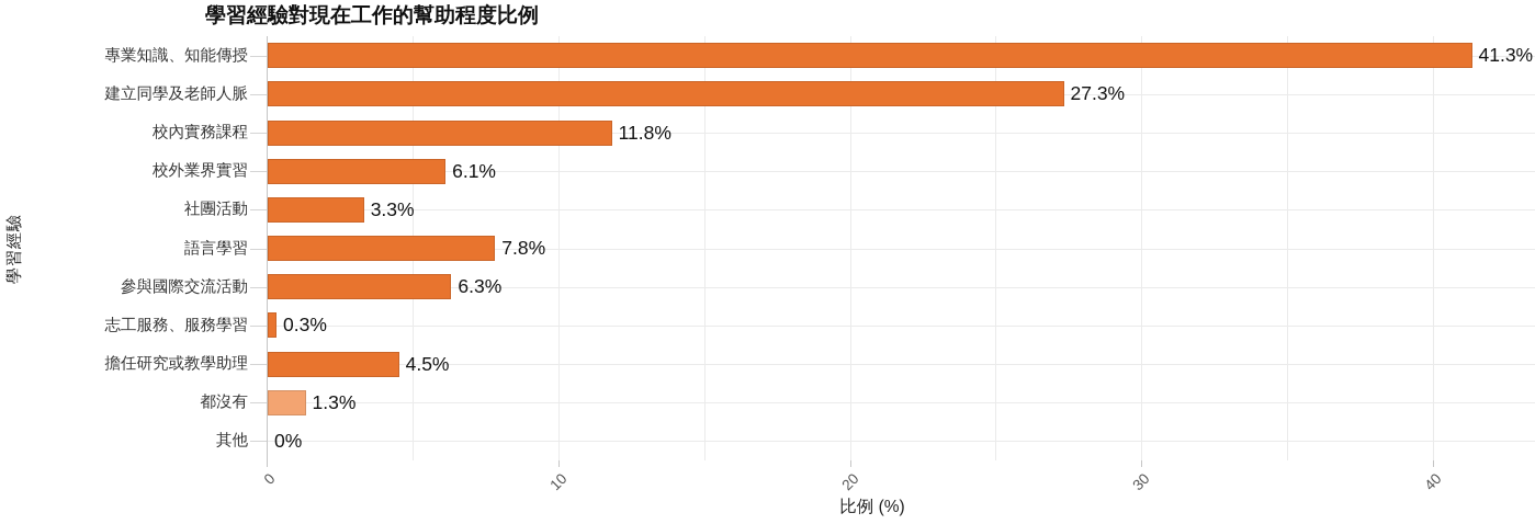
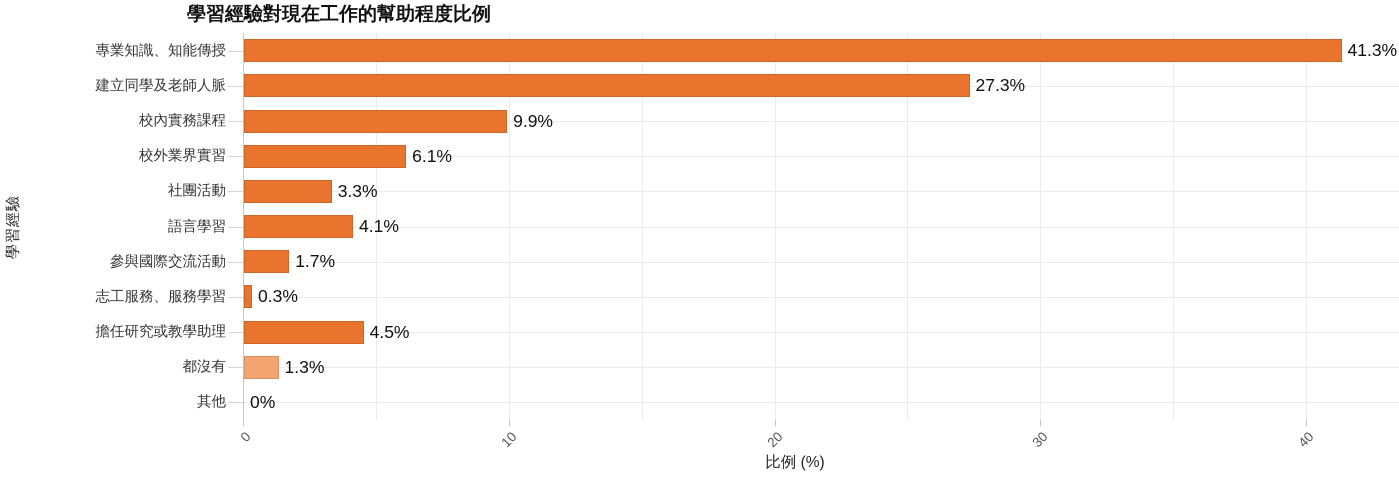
校內實務課程: 11.8% -> 9.9%
語言學習: 7.8% -> 4.1%
參與國際交流活動: 6.3% -> 1.7%
